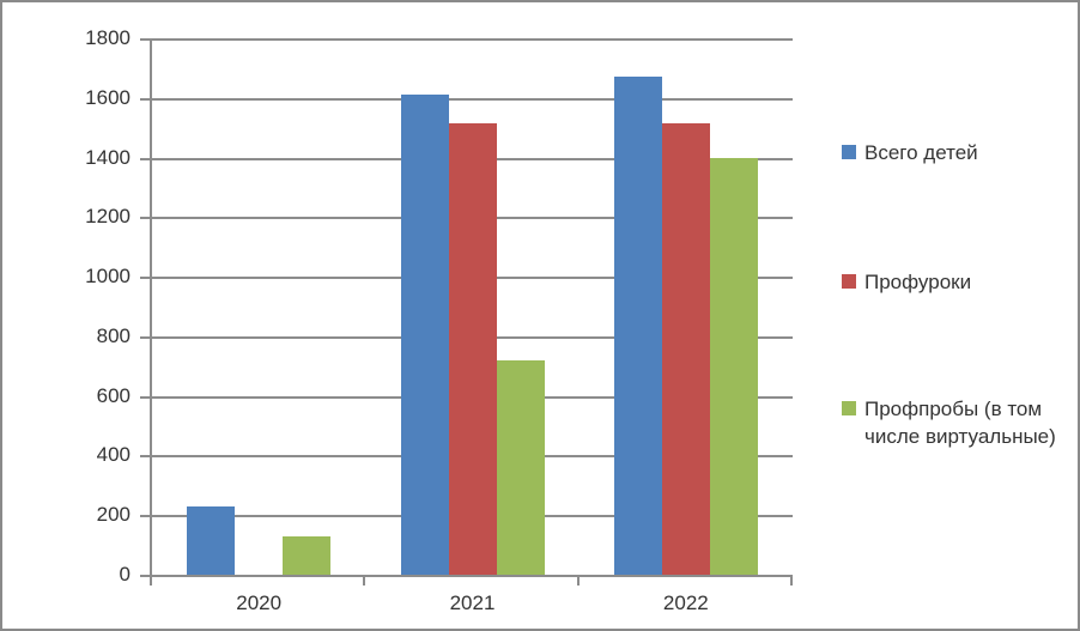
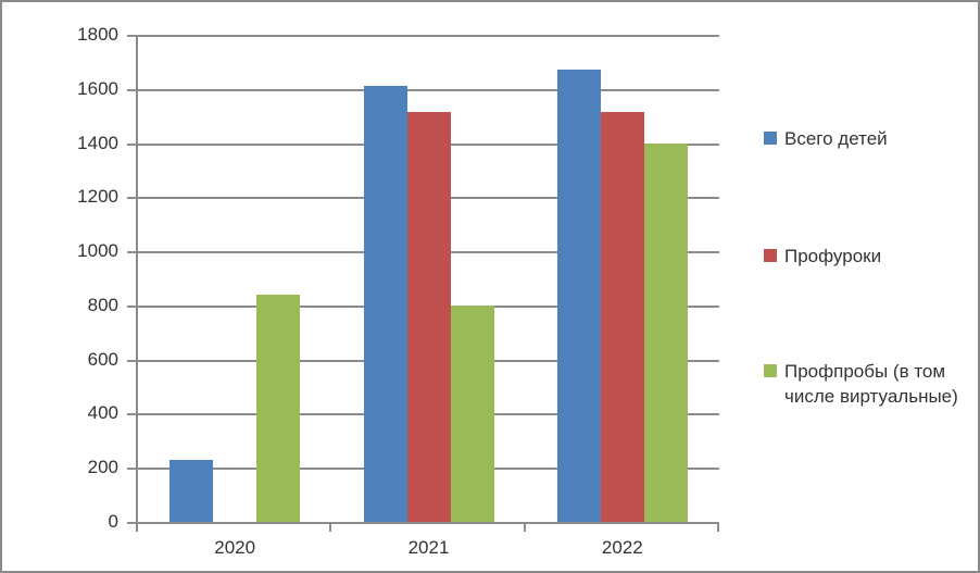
Профпробы (в том числе виртуальные)/2020: 130 -> 840
Профпробы (в том числе виртуальные)/2021: 720 -> 800
